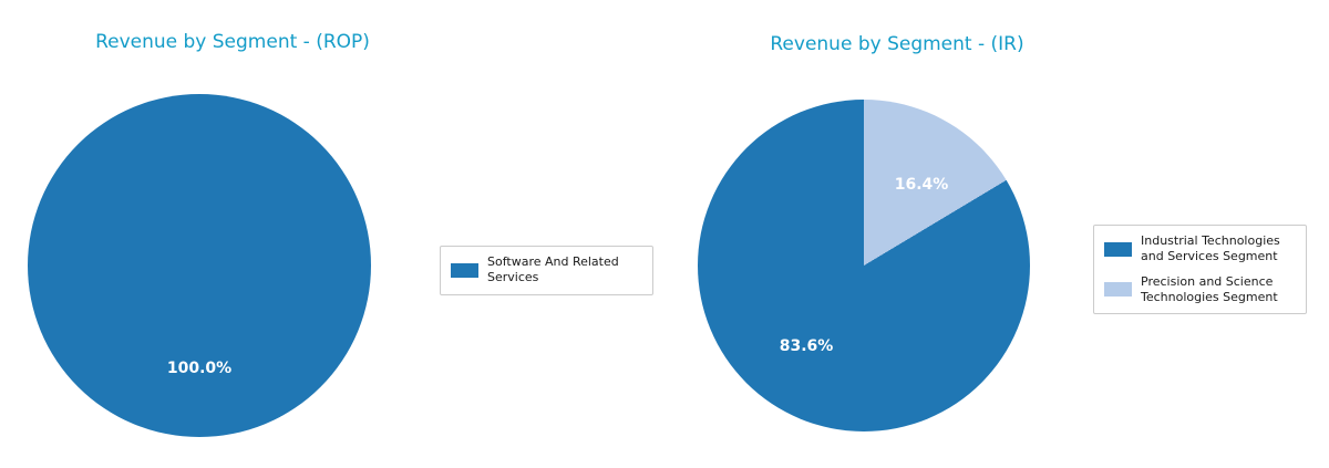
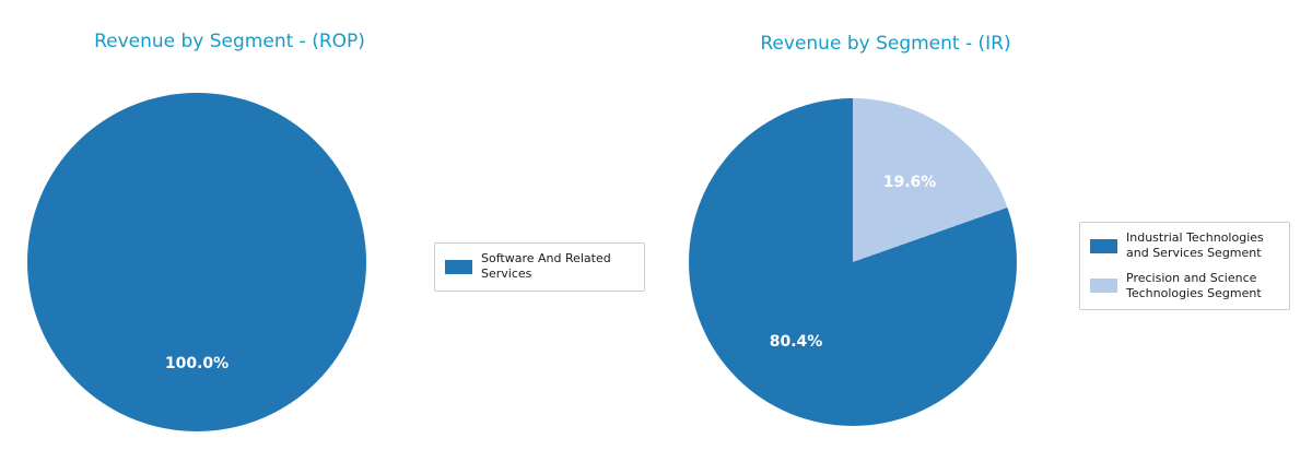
Revenue by Segment - (IR)/Industrial Technologies and Services Segment: 83.6% -> 80.4%
Revenue by Segment - (IR)/Precision and Science Technologies Segment: 16.4% -> 19.6%
